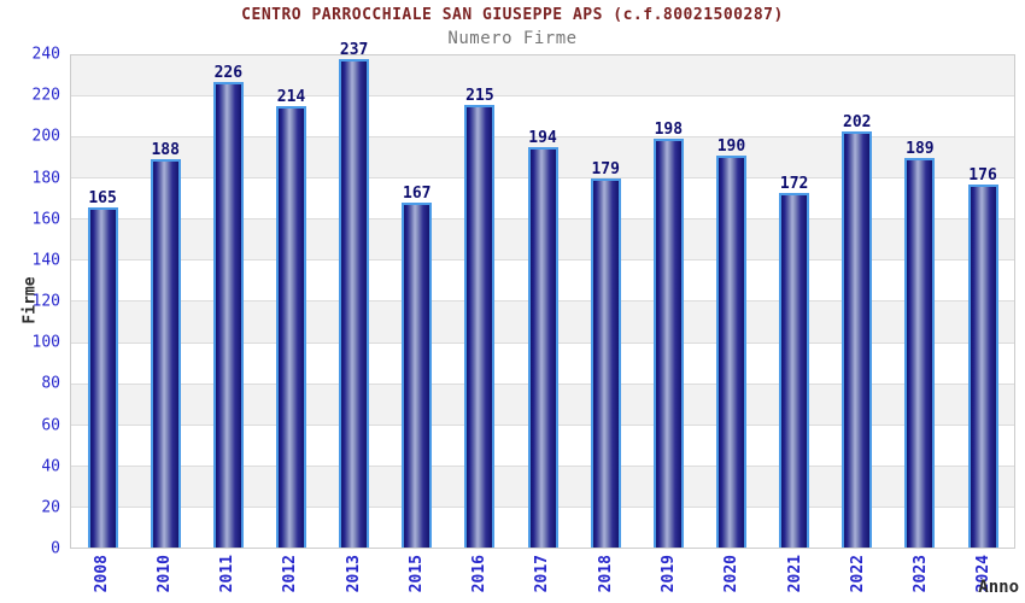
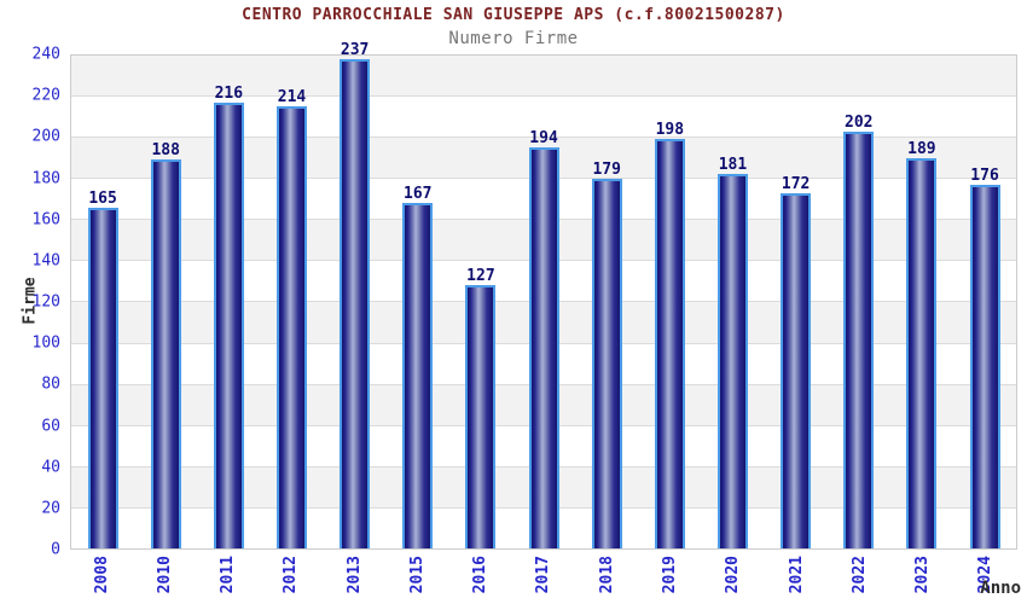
2011: 226 -> 216
2016: 215 -> 127
2020: 190 -> 181
